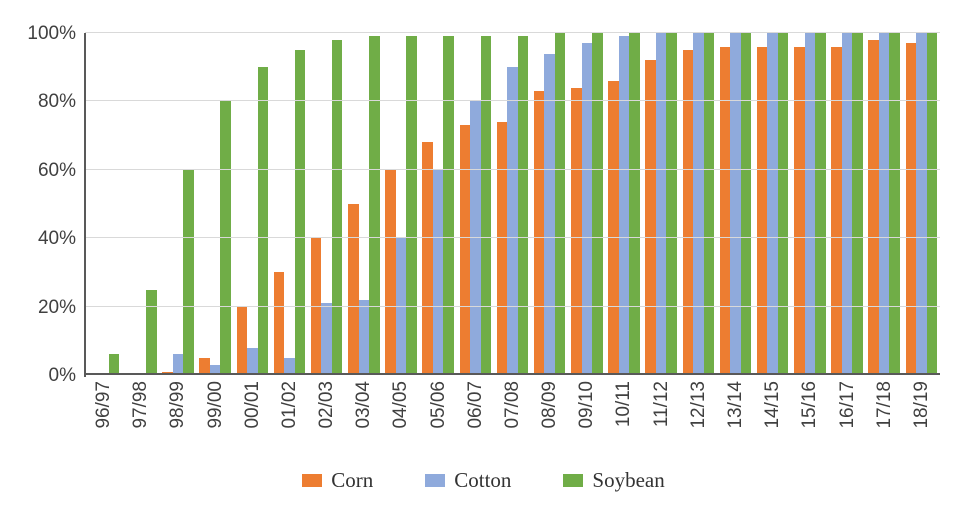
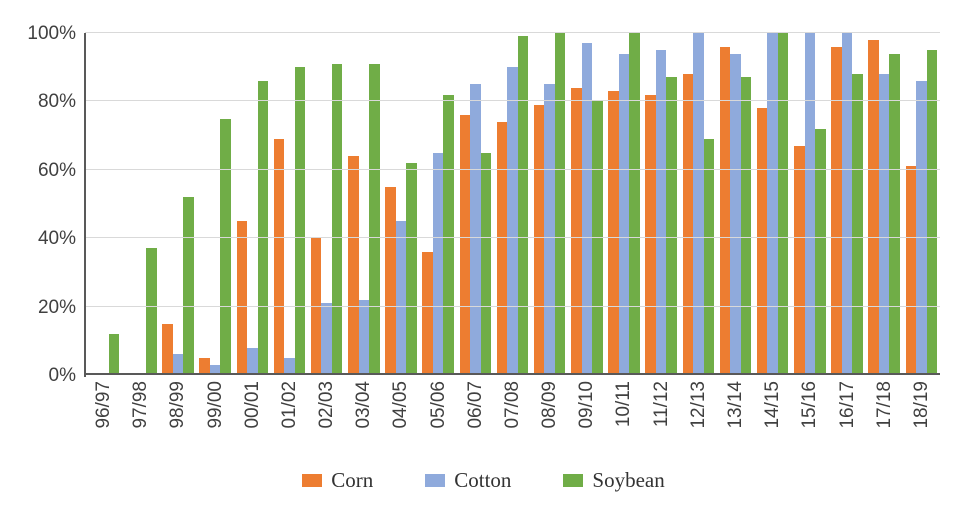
Soybean/96/97: 6% -> 12%
Soybean/97/98: 25% -> 37%
Corn/98/99: 1% -> 15%
Soybean/98/99: 60% -> 52%
Soybean/99/00: 80% -> 75%
Corn/00/01: 20% -> 45%
Soybean/00/01: 90% -> 86%
Corn/01/02: 30% -> 69%
Soybean/01/02: 95% -> 90%
Soybean/02/03: 98% -> 91%
Corn/03/04: 50% -> 64%
Soybean/03/04: 99% -> 91%
Corn/04/05: 60% -> 55%
Cotton/04/05: 40% -> 45%
Soybean/04/05: 99% -> 62%
Corn/05/06: 68% -> 36%
Cotton/05/06: 60% -> 65%
Soybean/05/06: 99% -> 82%
Corn/06/07: 73% -> 76%
Cotton/06/07: 80% -> 85%
Soybean/06/07: 99% -> 65%
Corn/08/09: 83% -> 79%
Cotton/08/09: 94% -> 85%
Soybean/09/10: 100% -> 80%
Corn/10/11: 86% -> 83%
Cotton/10/11: 99% -> 94%
Corn/11/12: 92% -> 82%
Cotton/11/12: 100% -> 95%
Soybean/11/12: 100% -> 87%
Corn/12/13: 95% -> 88%
Soybean/12/13: 100% -> 69%
Cotton/13/14: 100% -> 94%
Soybean/13/14: 100% -> 87%
Corn/14/15: 96% -> 78%
Corn/15/16: 96% -> 67%
Soybean/15/16: 100% -> 72%
Soybean/16/17: 100% -> 88%
Cotton/17/18: 100% -> 88%
Soybean/17/18: 100% -> 94%
Corn/18/19: 97% -> 61%
Cotton/18/19: 100% -> 86%
Soybean/18/19: 100% -> 95%
